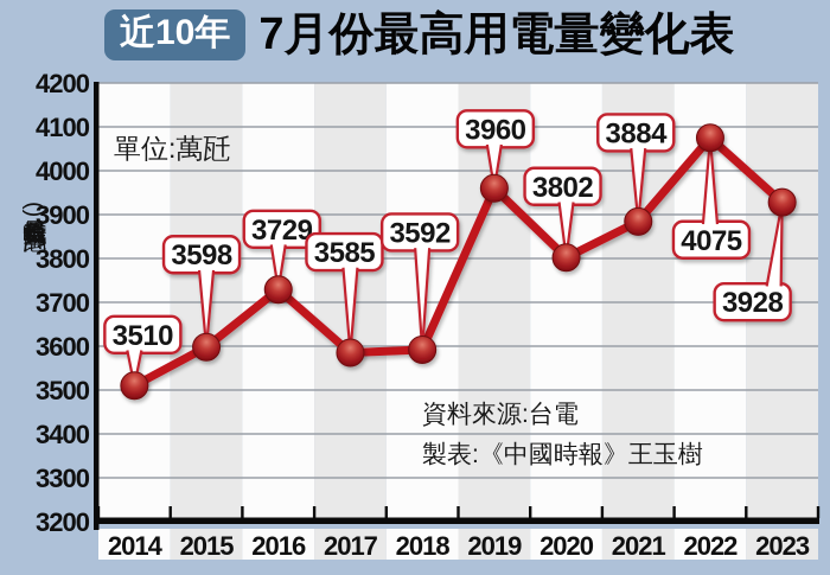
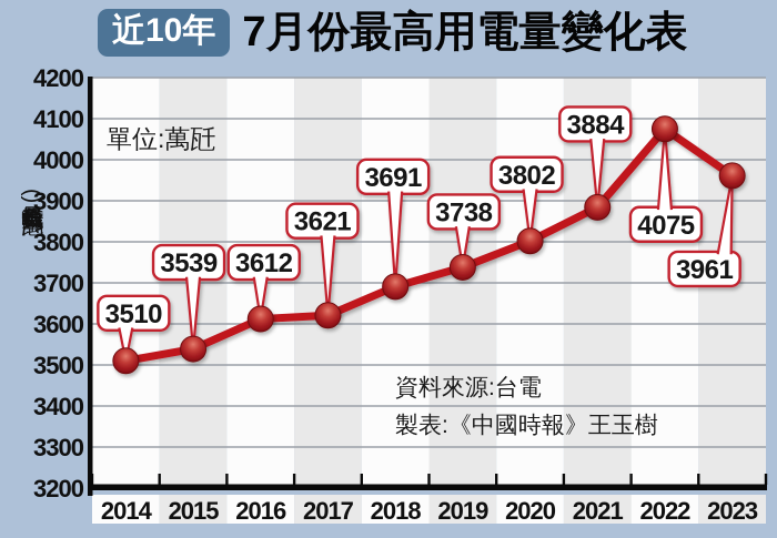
2015: 3598 -> 3539
2016: 3729 -> 3612
2017: 3585 -> 3621
2018: 3592 -> 3691
2019: 3960 -> 3738
2023: 3928 -> 3961
